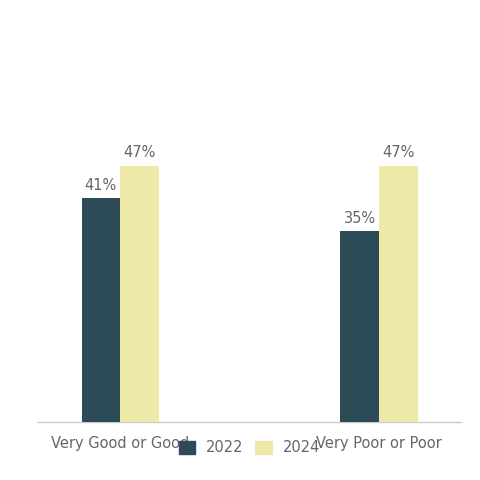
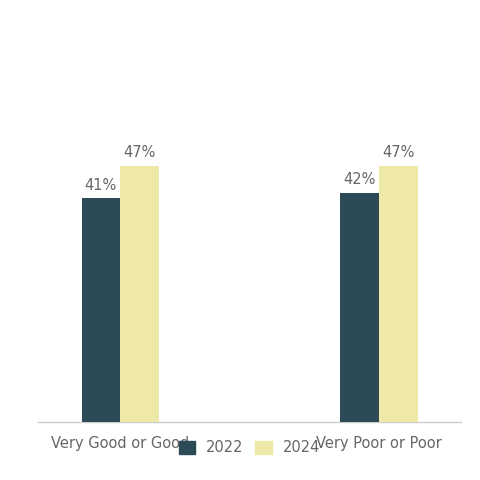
2022/Very Poor or Poor: 35% -> 42%
